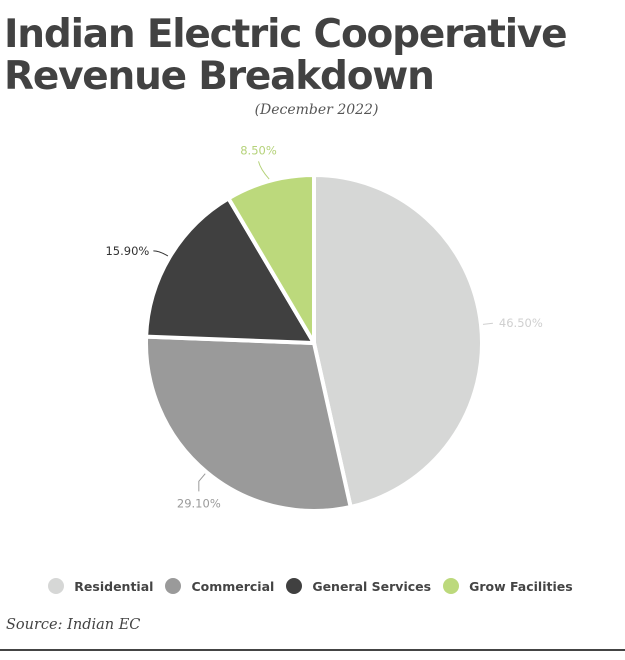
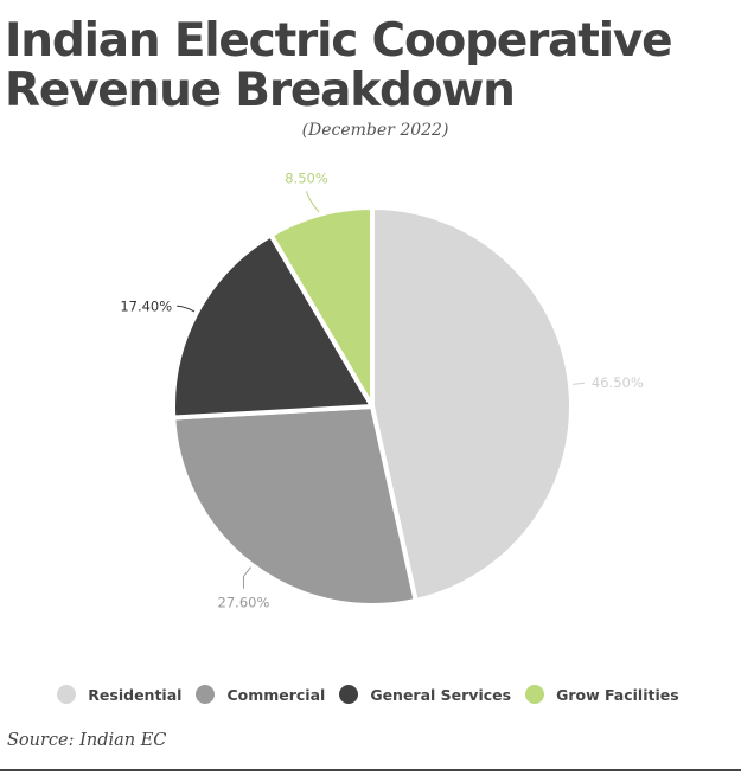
Commercial: 29.10% -> 27.60%
General Services: 15.90% -> 17.40%
